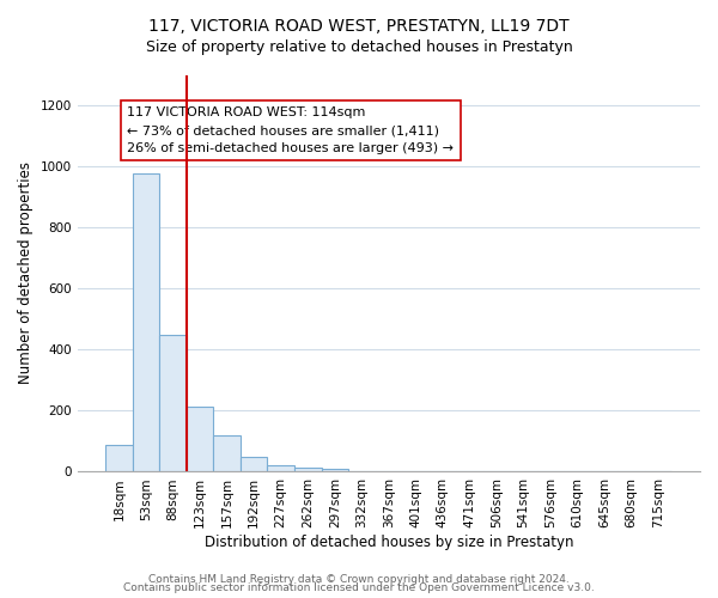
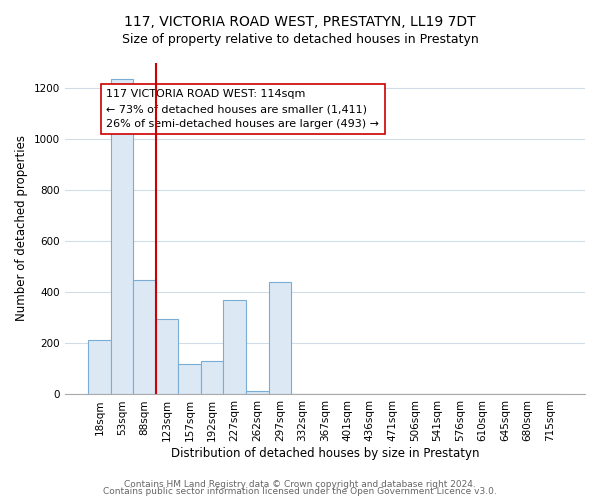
18sqm: 88 -> 215
53sqm: 975 -> 1235
123sqm: 215 -> 295
192sqm: 50 -> 130
227sqm: 20 -> 370
297sqm: 10 -> 440
